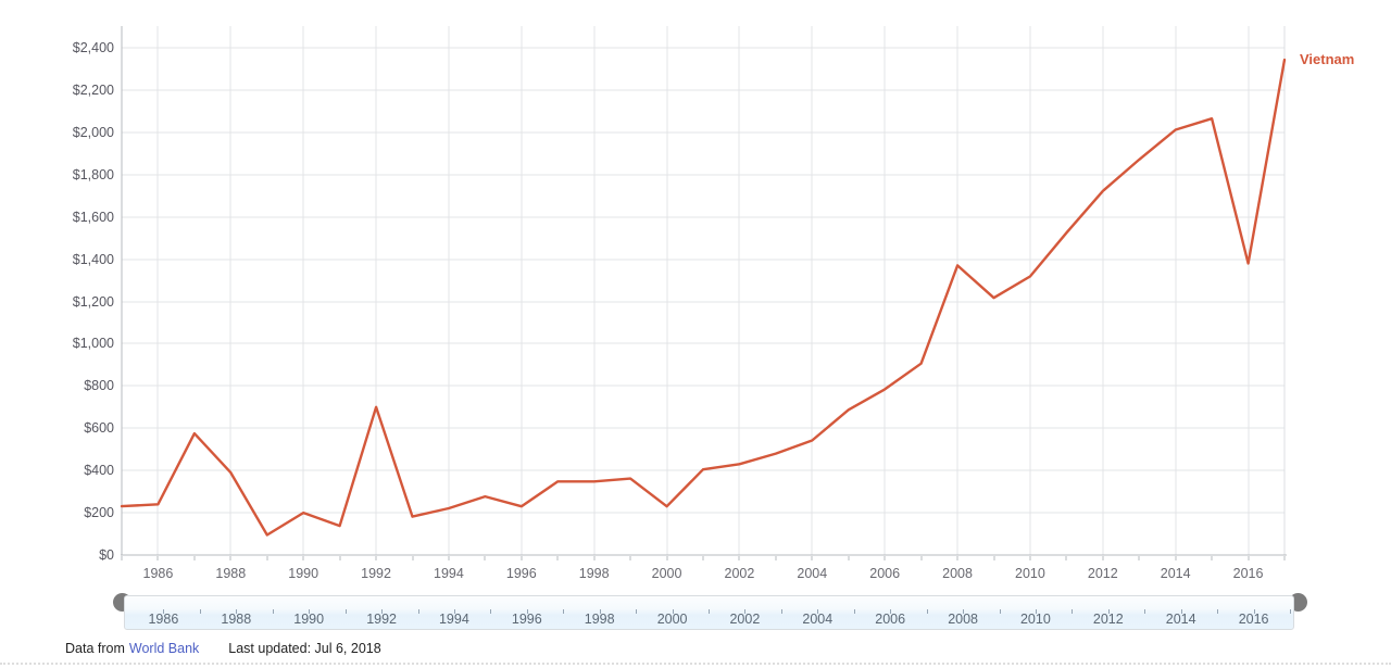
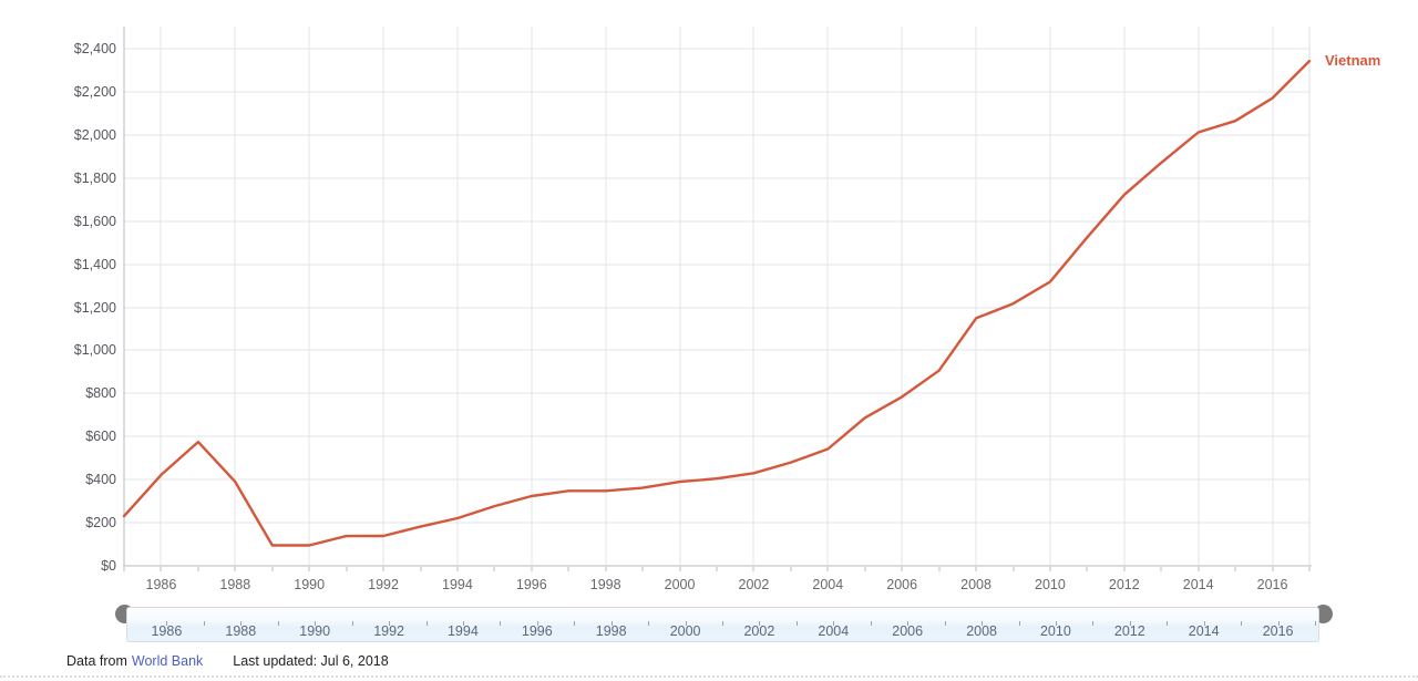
1986: $240 -> $420
1990: $200 -> $100
1992: $700 -> $140
1996: $230 -> $320
2000: $230 -> $390
2008: $1370 -> $1150
2016: $1380 -> $2170
